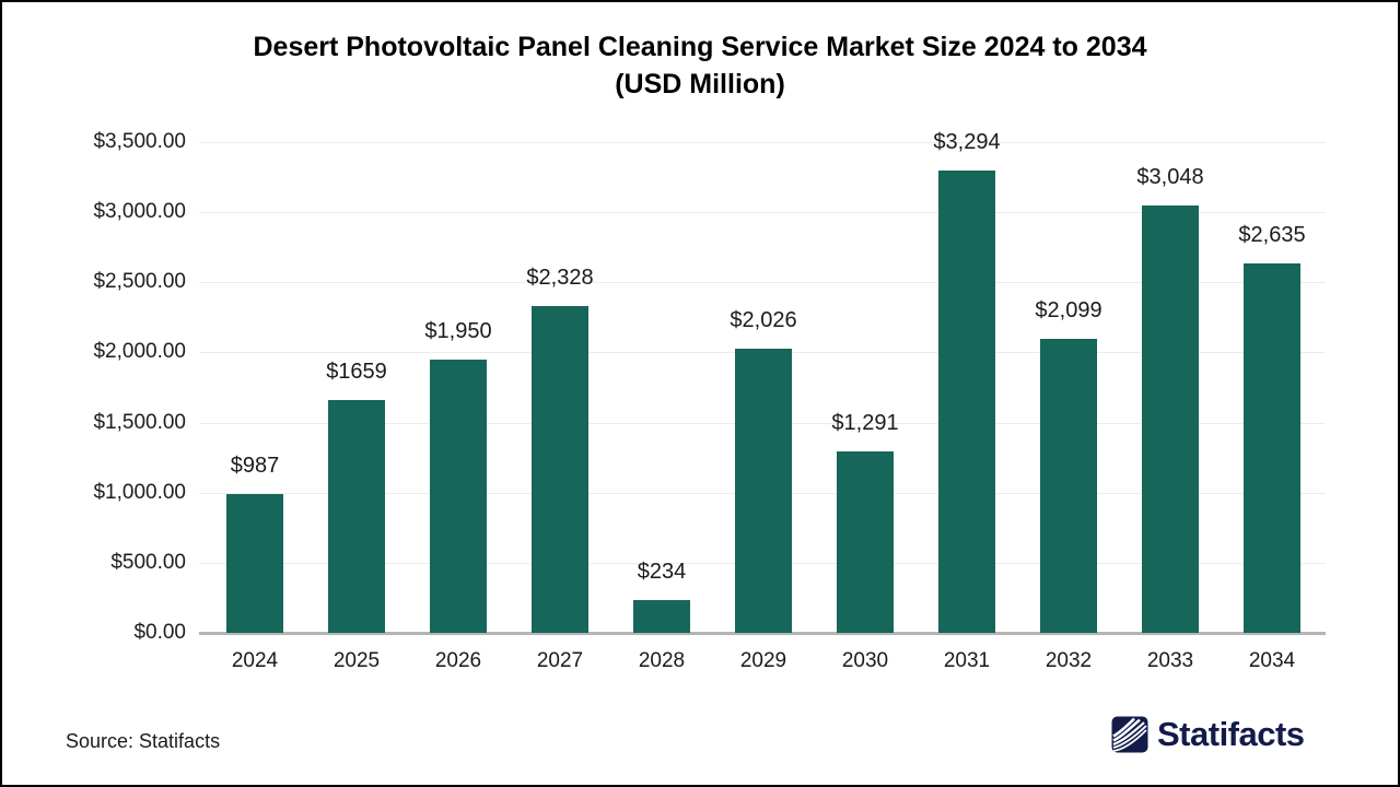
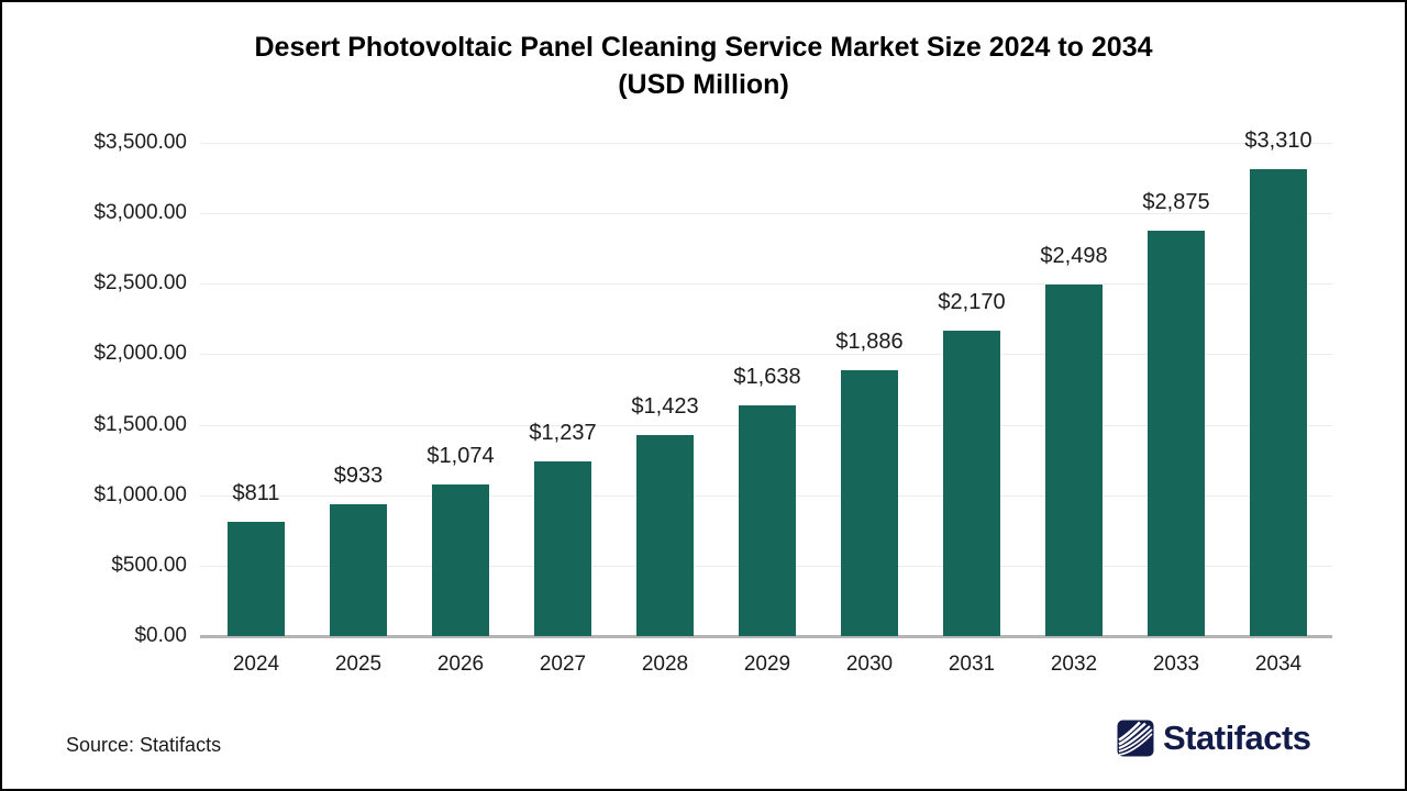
2024: $987 -> $811
2025: $1659 -> $933
2026: $1,950 -> $1,074
2027: $2,328 -> $1,237
2028: $234 -> $1,423
2029: $2,026 -> $1,638
2030: $1,291 -> $1,886
2031: $3,294 -> $2,170
2032: $2,099 -> $2,498
2033: $3,048 -> $2,875
2034: $2,635 -> $3,310
